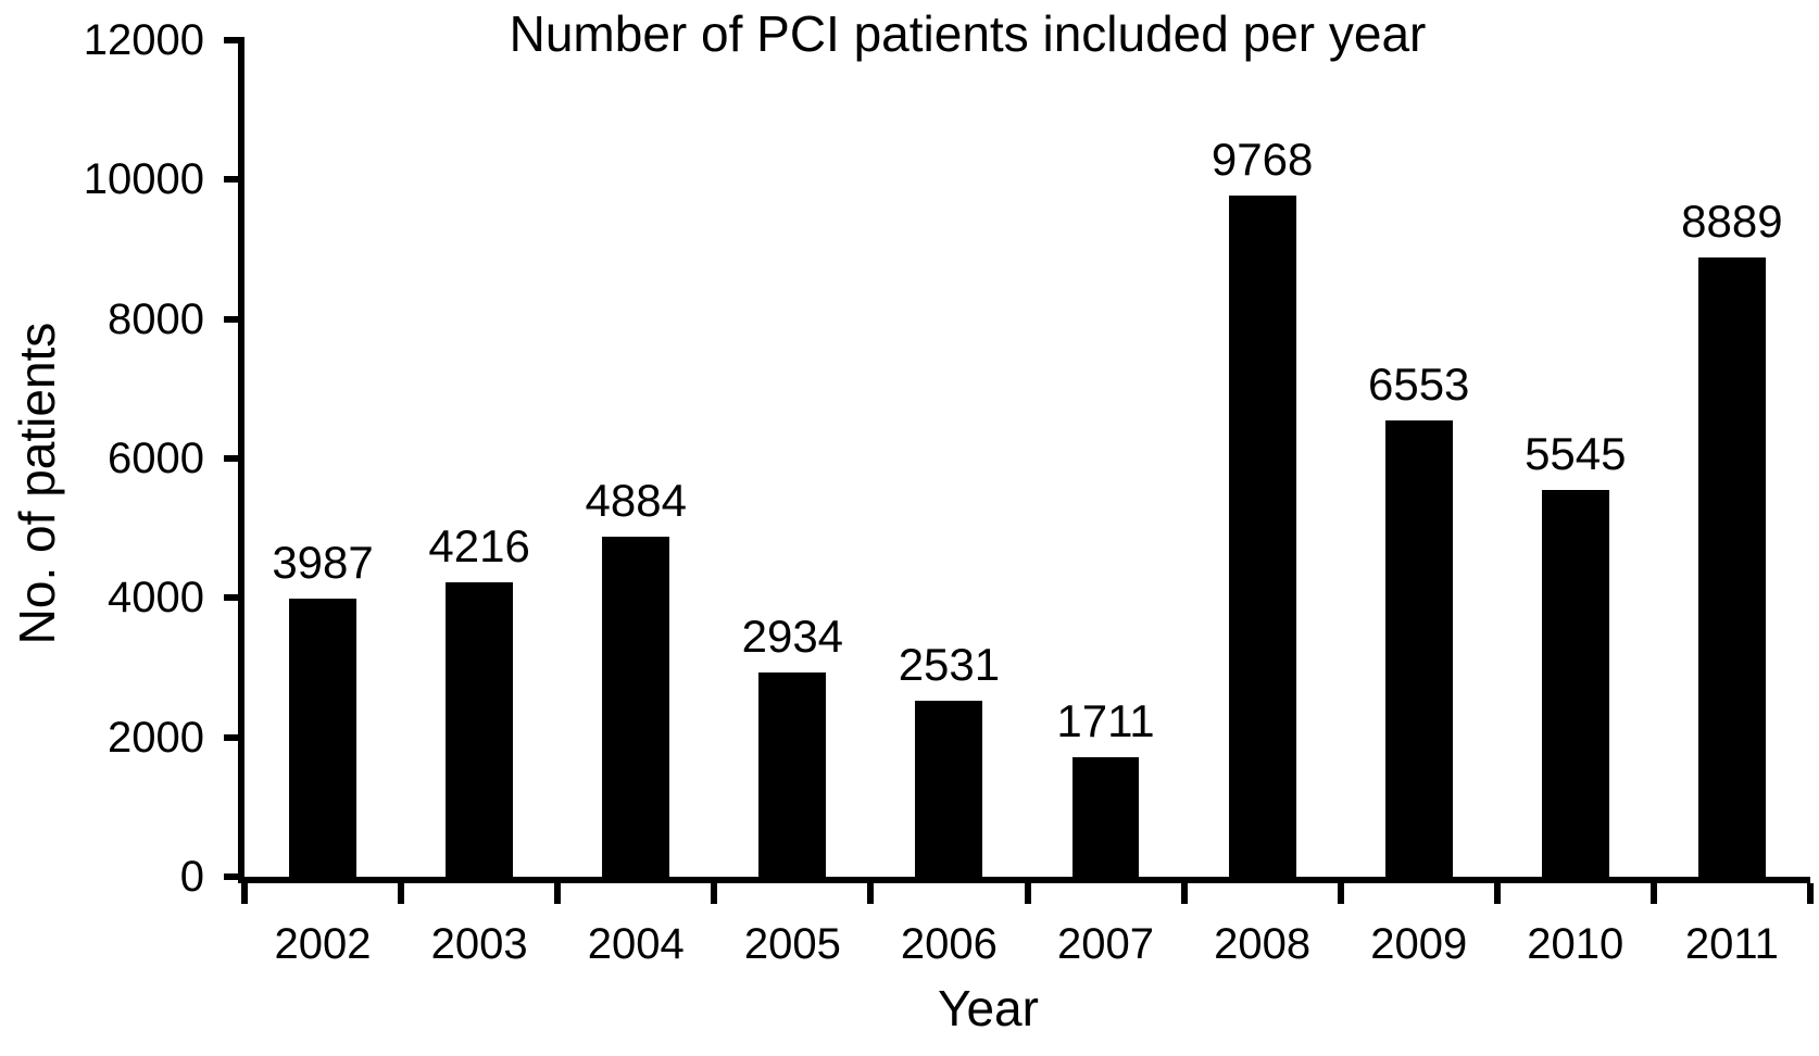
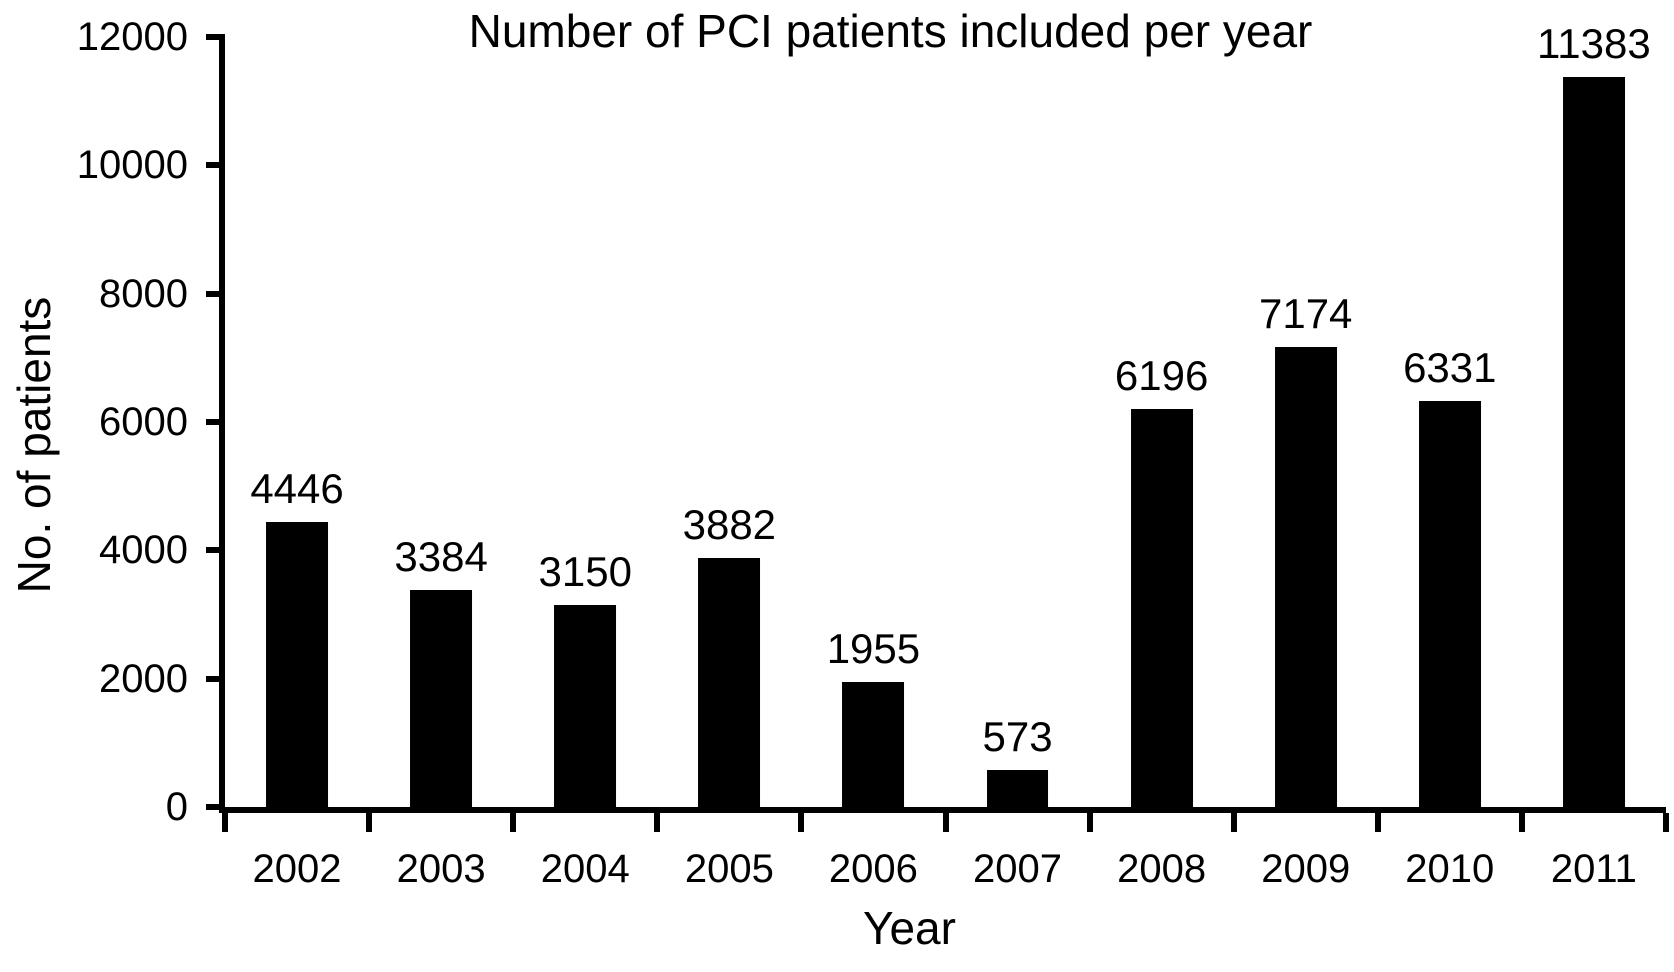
2002: 3987 -> 4446
2003: 4216 -> 3384
2004: 4884 -> 3150
2005: 2934 -> 3882
2006: 2531 -> 1955
2007: 1711 -> 573
2008: 9768 -> 6196
2009: 6553 -> 7174
2010: 5545 -> 6331
2011: 8889 -> 11383
